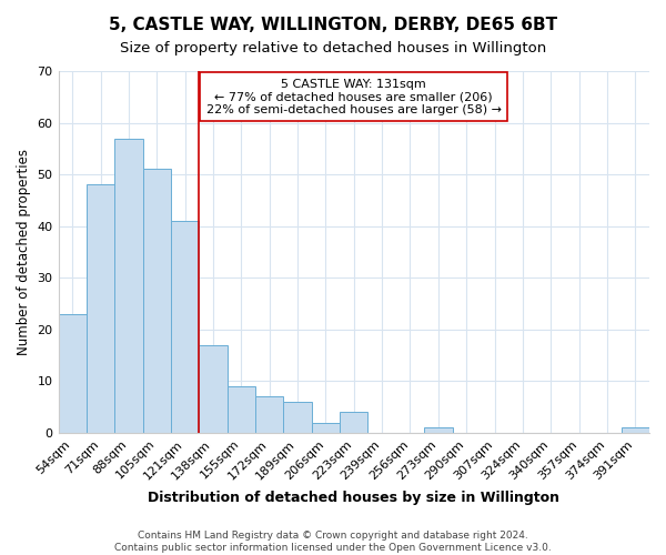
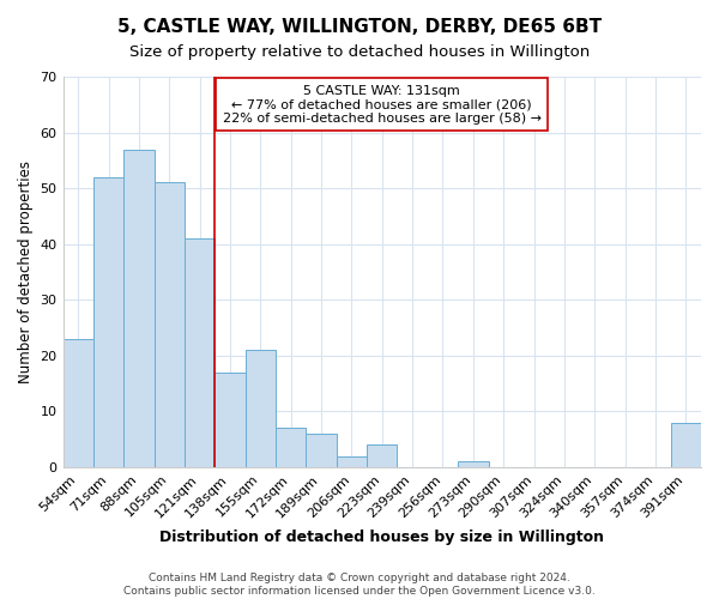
71sqm: 48 -> 52
155sqm: 9 -> 21
391sqm: 1 -> 8
